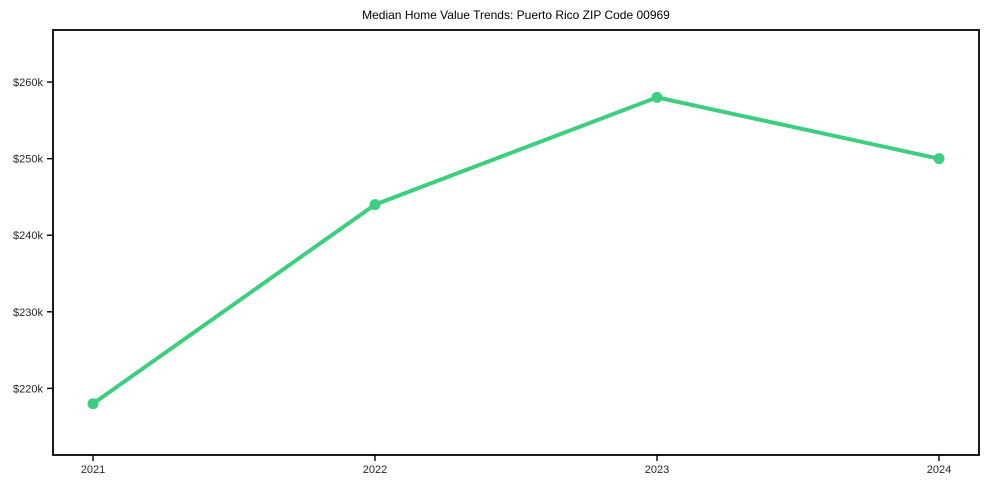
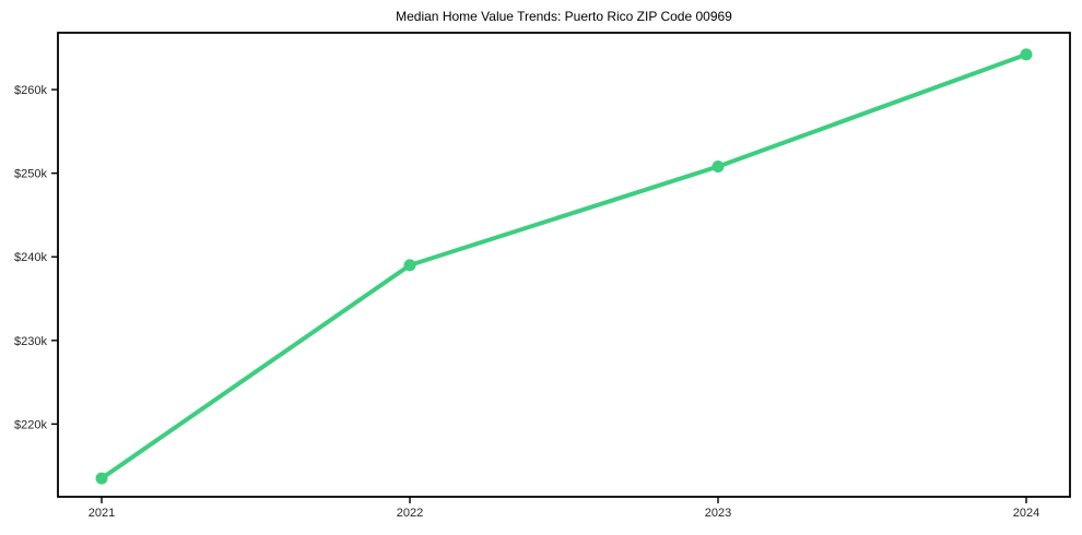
2021: $218k -> $214k
2022: $244k -> $239k
2023: $258k -> $251k
2024: $250k -> $264k
